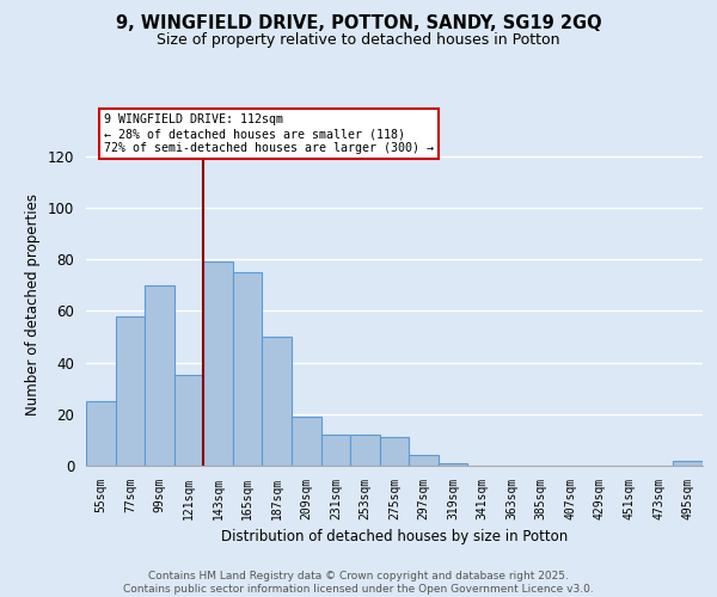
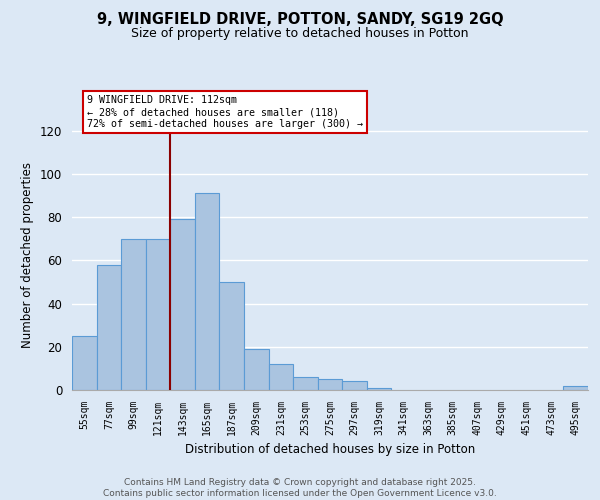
121sqm: 35 -> 70
165sqm: 75 -> 91
253sqm: 12 -> 6
275sqm: 11 -> 5
